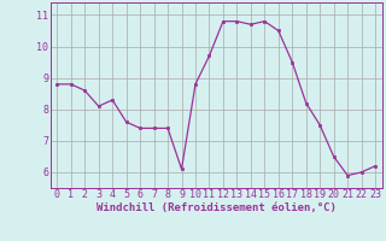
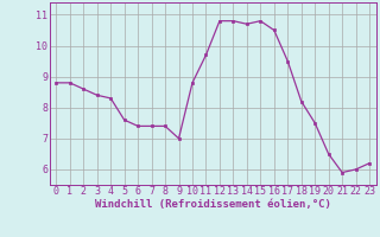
3: 8.1 -> 8.4
9: 6.1 -> 7.0
